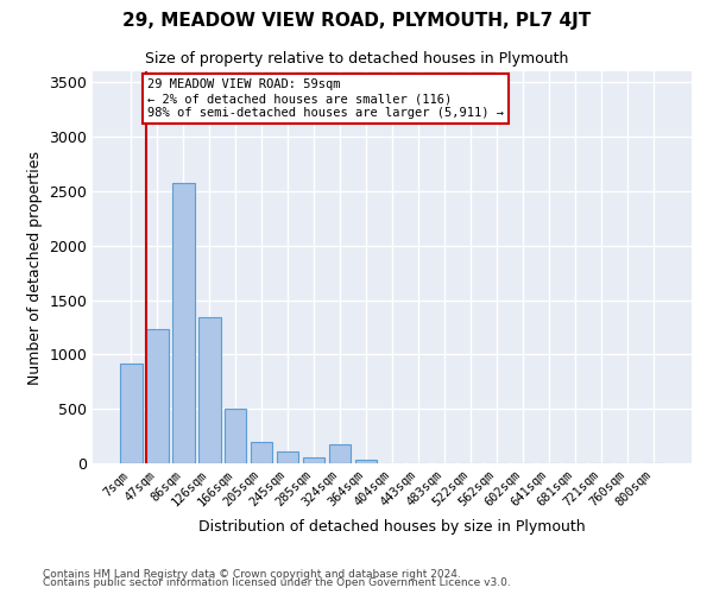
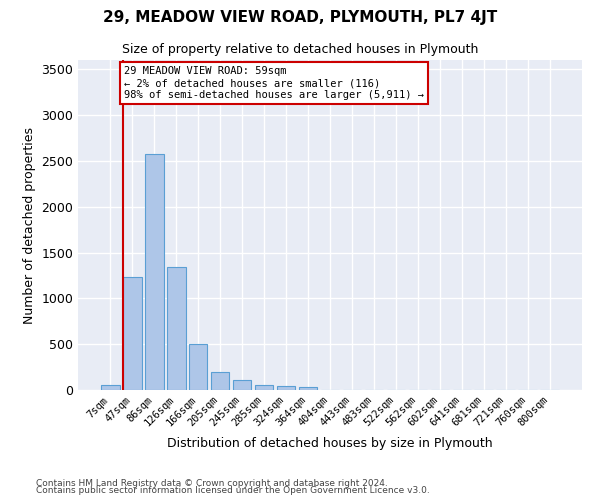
7sqm: 920 -> 60
324sqm: 180 -> 40
